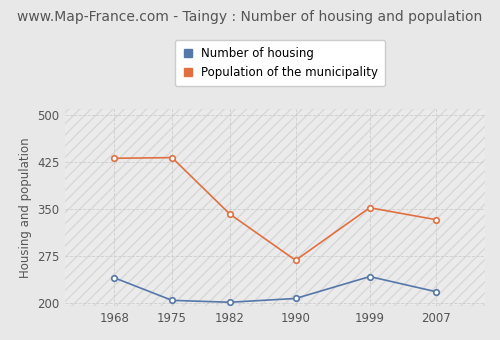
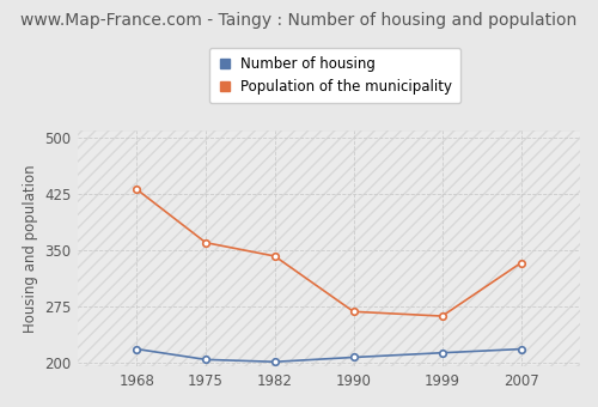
Number of housing/1968: 240 -> 218
Population of the municipality/1975: 432 -> 360
Number of housing/1999: 242 -> 213
Population of the municipality/1999: 352 -> 262
